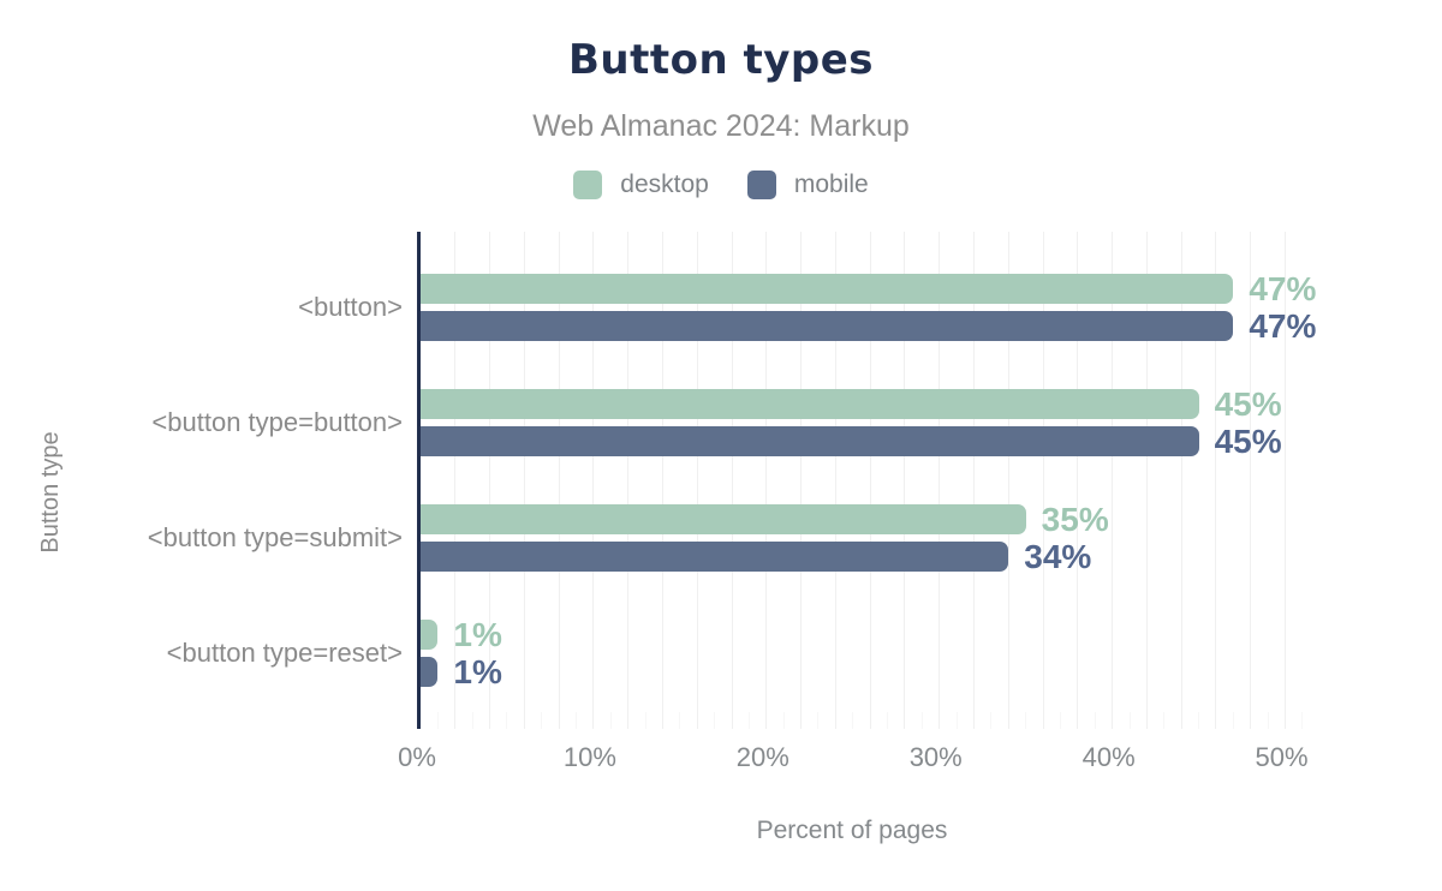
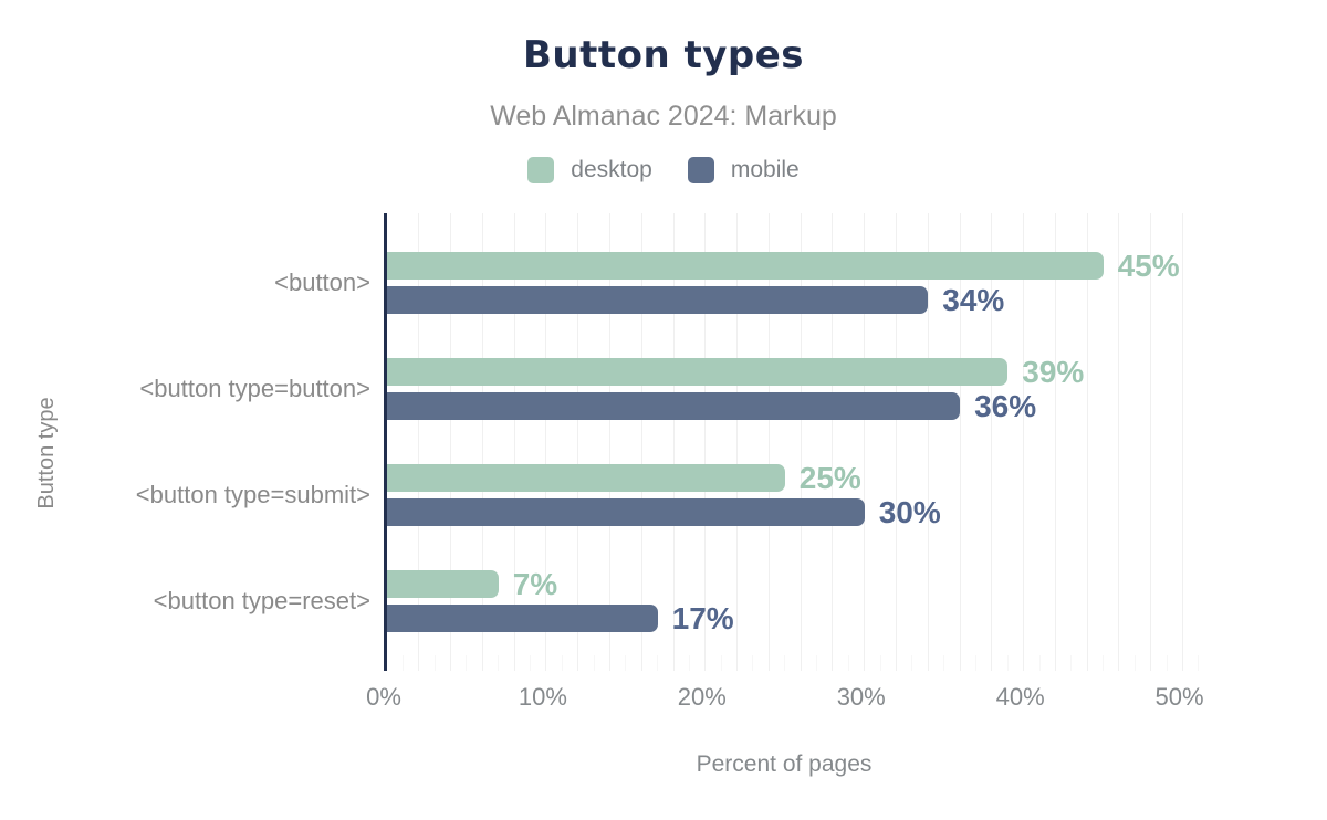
desktop/<button>: 47% -> 45%
mobile/<button>: 47% -> 34%
desktop/<button type=button>: 45% -> 39%
mobile/<button type=button>: 45% -> 36%
desktop/<button type=submit>: 35% -> 25%
mobile/<button type=submit>: 34% -> 30%
desktop/<button type=reset>: 1% -> 7%
mobile/<button type=reset>: 1% -> 17%
